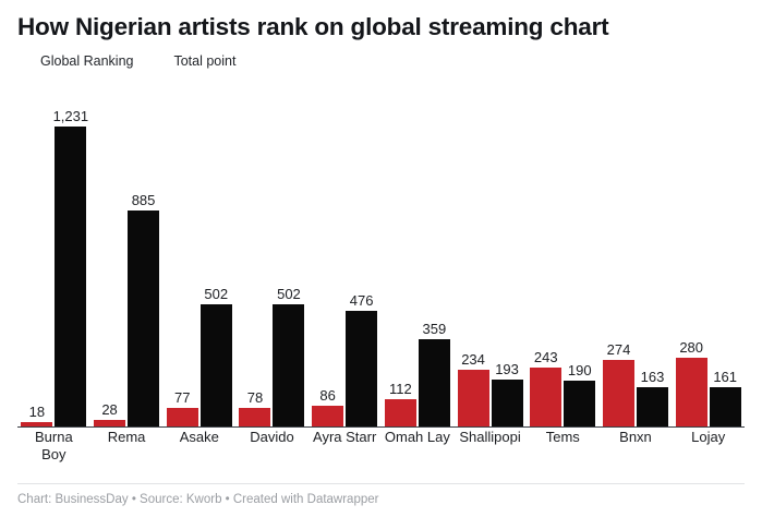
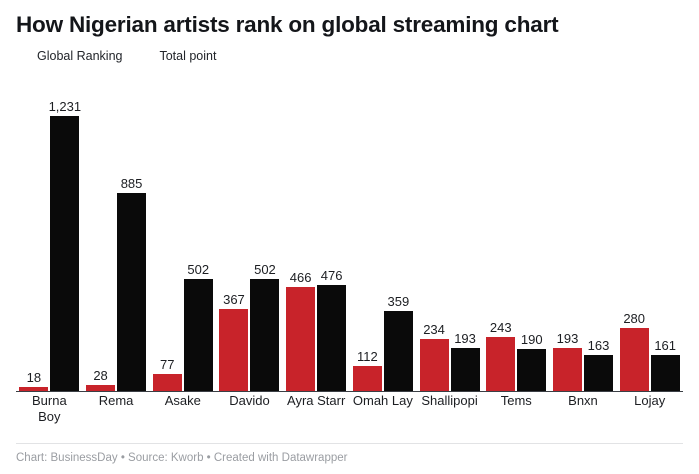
Global Ranking/Davido: 78 -> 367
Global Ranking/Ayra Starr: 86 -> 466
Global Ranking/Bnxn: 274 -> 193
